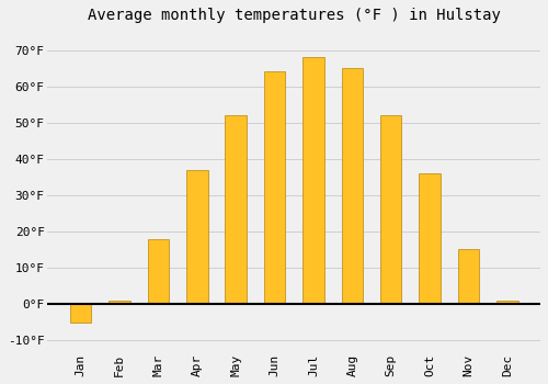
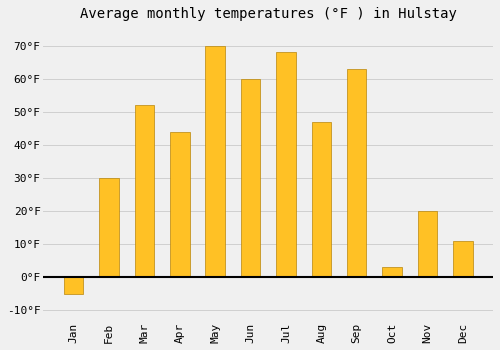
Feb: 1°F -> 30°F
Mar: 18°F -> 52°F
Apr: 37°F -> 44°F
May: 52°F -> 70°F
Jun: 64°F -> 60°F
Aug: 65°F -> 47°F
Sep: 52°F -> 63°F
Oct: 36°F -> 3°F
Nov: 15°F -> 20°F
Dec: 1°F -> 11°F
